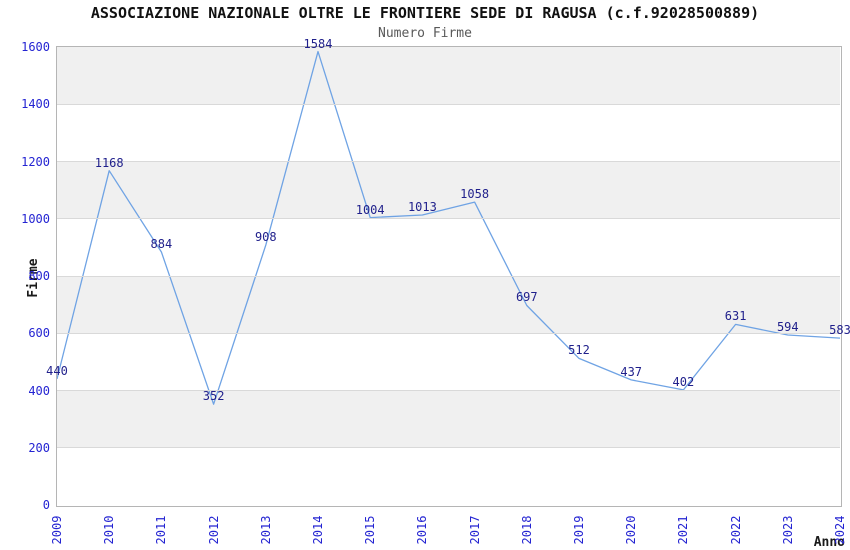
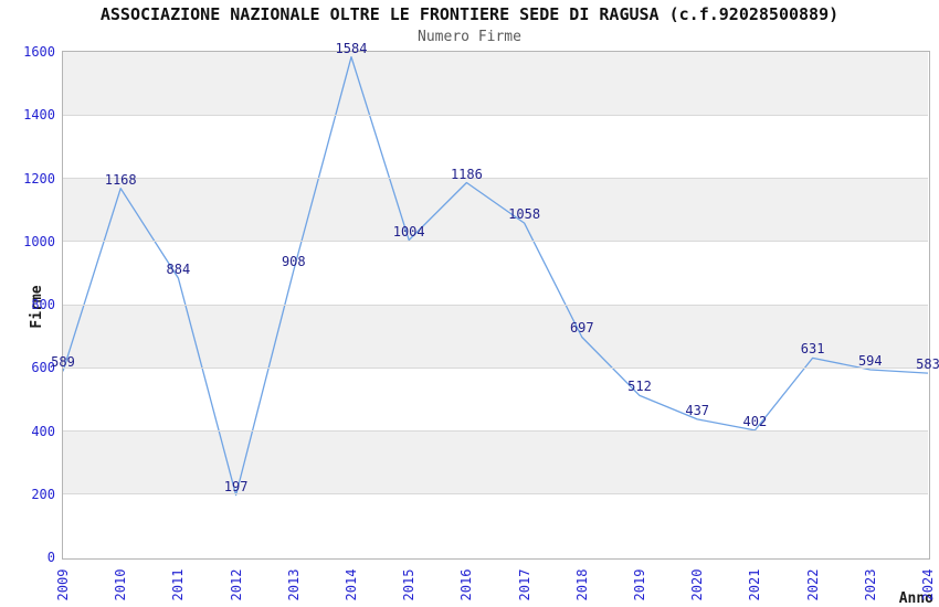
2009: 440 -> 589
2012: 352 -> 197
2016: 1013 -> 1186
